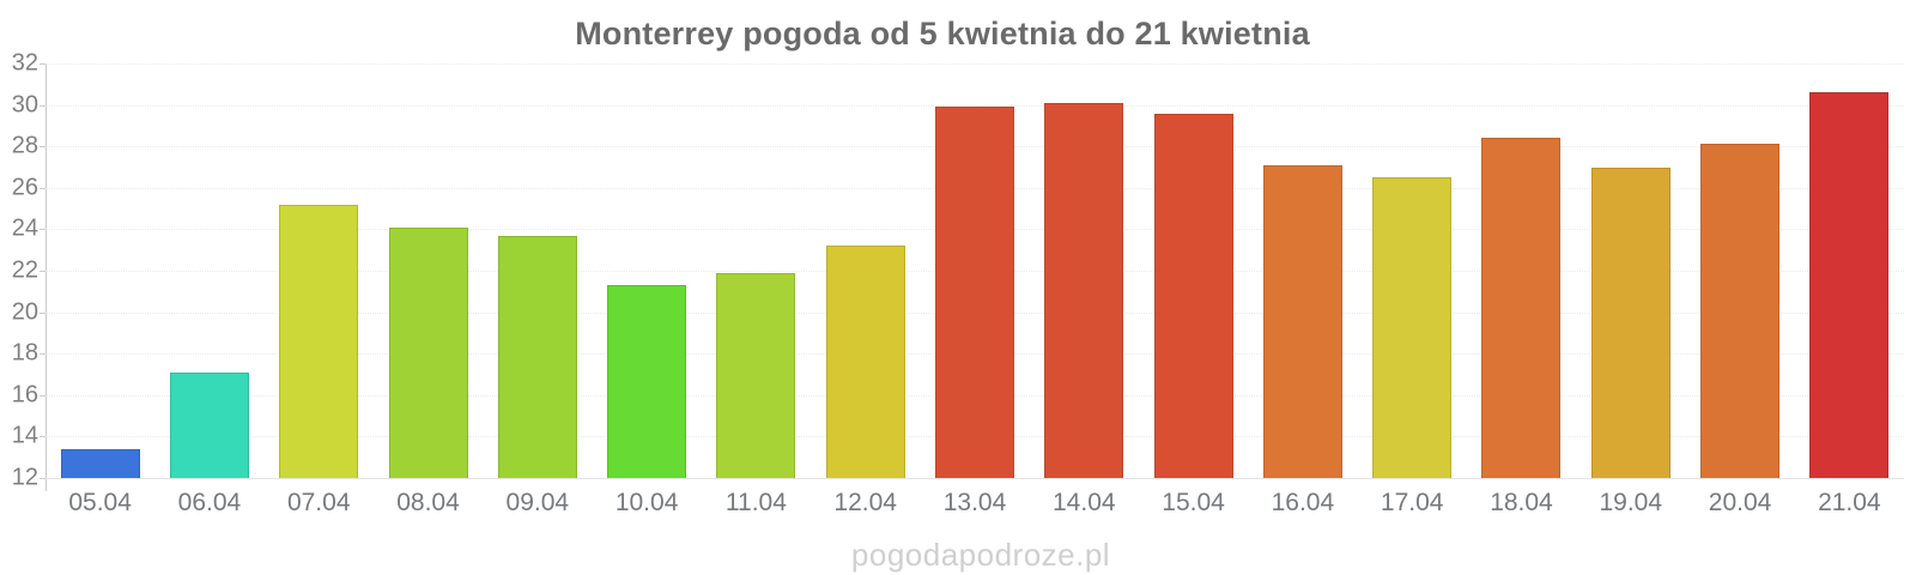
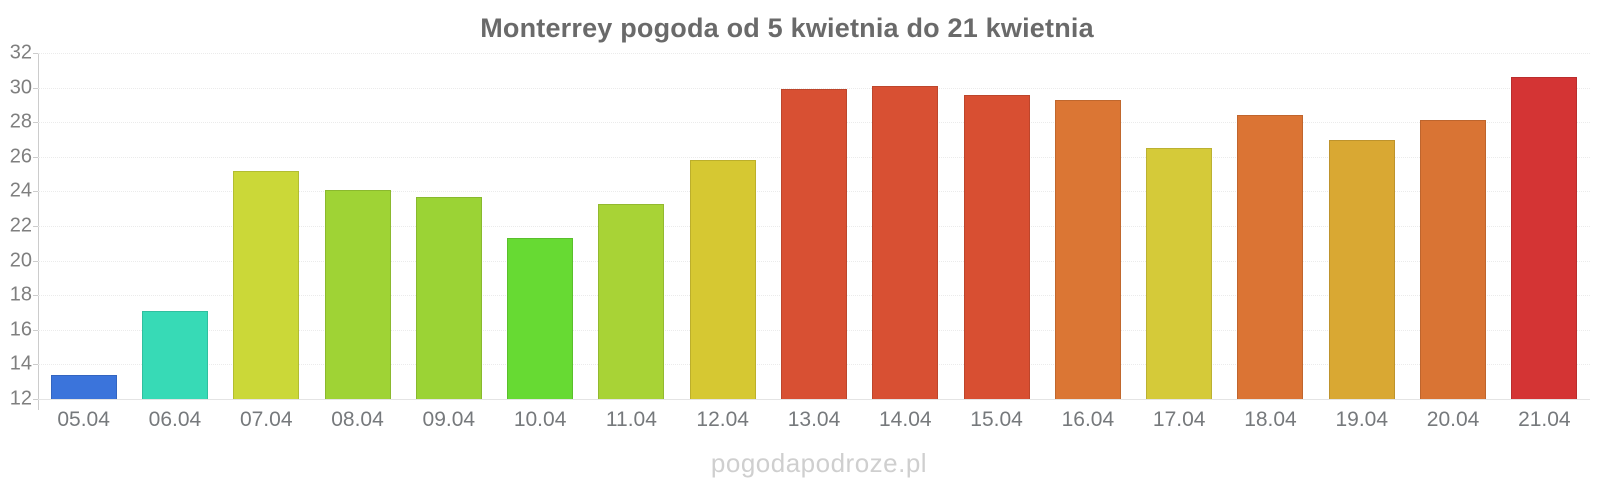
11.04: 21.9 -> 23.3
12.04: 23.2 -> 25.8
16.04: 27.1 -> 29.3
